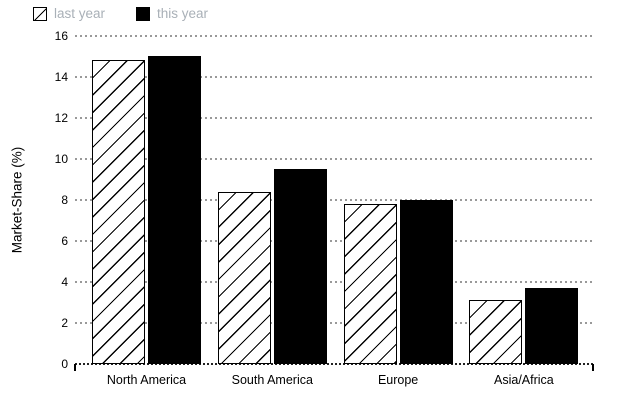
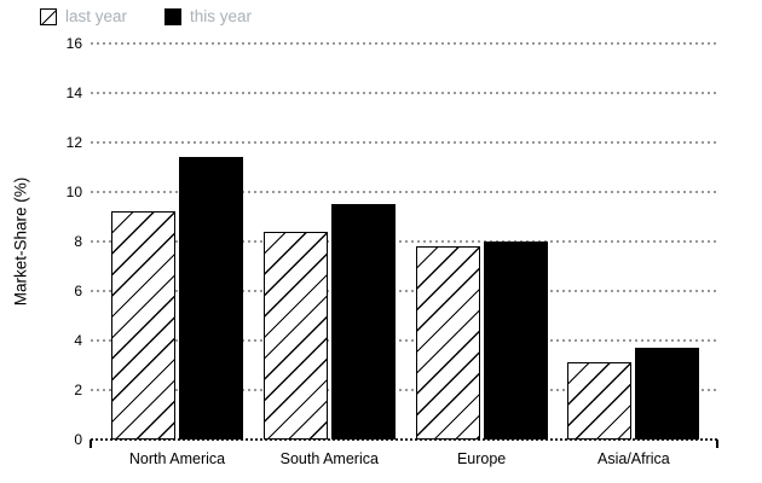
last year/North America: 14.8 -> 9.2
this year/North America: 15.0 -> 11.4
